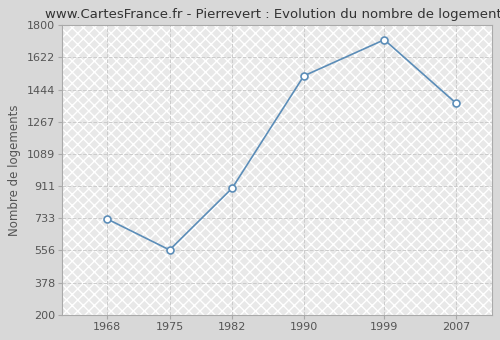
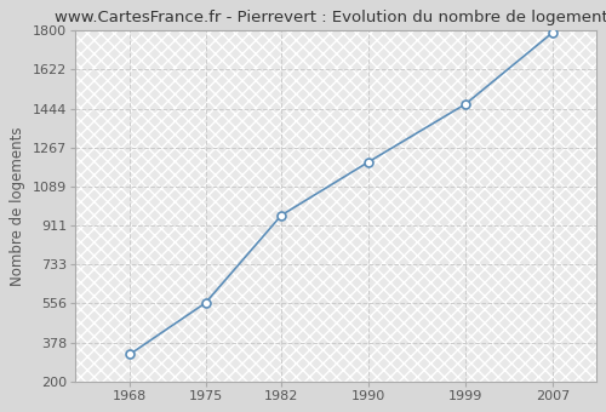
1968: 730 -> 320
1982: 900 -> 960
1990: 1520 -> 1200
1999: 1720 -> 1470
2007: 1370 -> 1790
